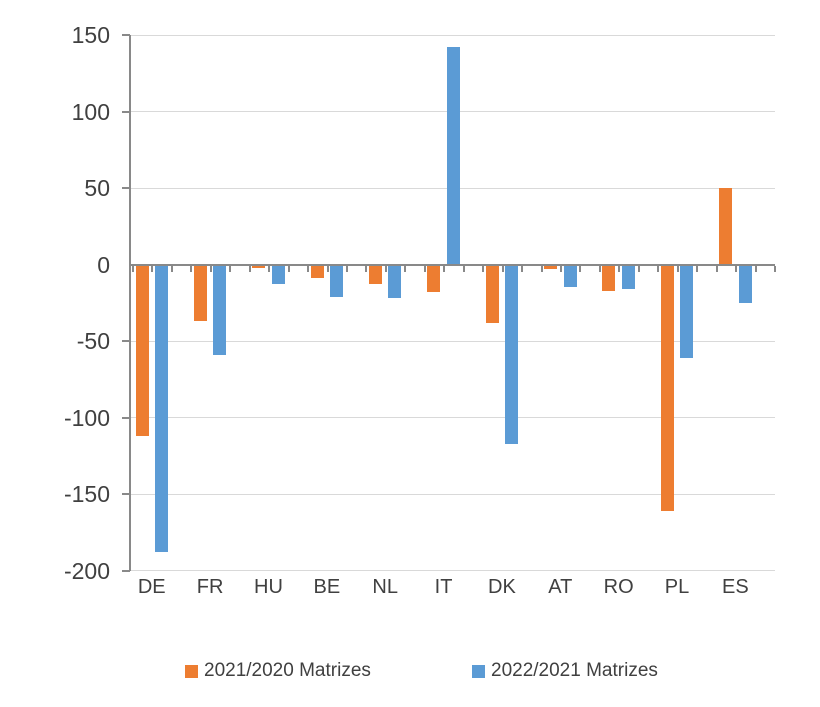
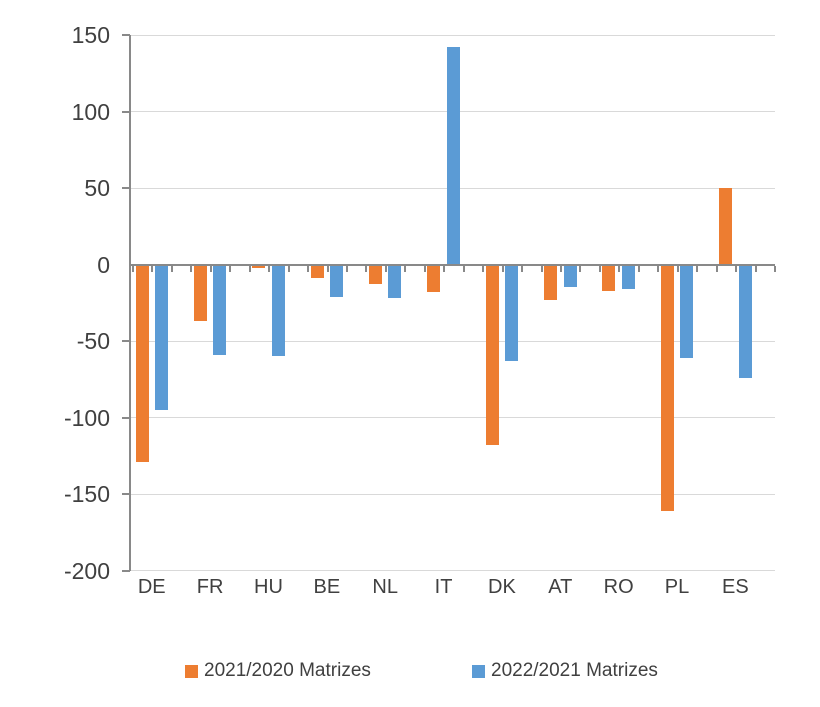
2021/2020 Matrizes/DE: -112 -> -129
2022/2021 Matrizes/DE: -188 -> -95
2022/2021 Matrizes/HU: -13 -> -60
2021/2020 Matrizes/DK: -38 -> -118
2022/2021 Matrizes/DK: -117 -> -63
2021/2020 Matrizes/AT: -3 -> -23
2022/2021 Matrizes/ES: -25 -> -74
